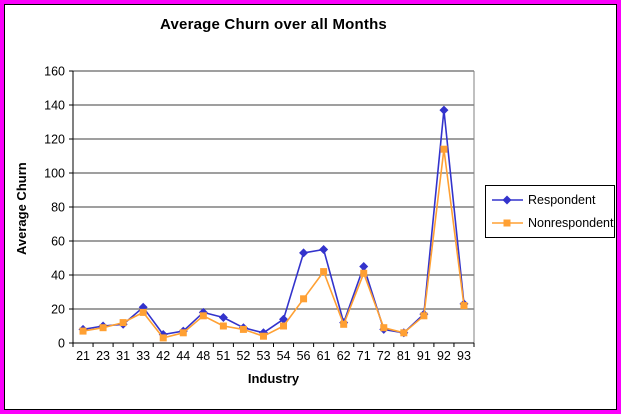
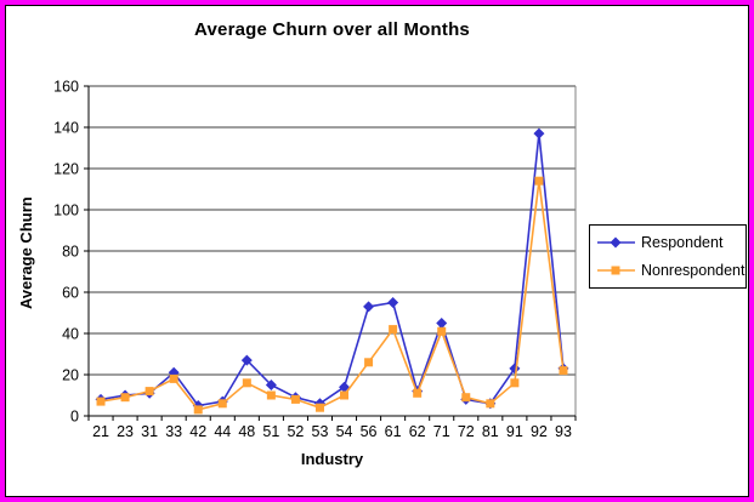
Respondent/48: 18 -> 27
Respondent/91: 17 -> 23
